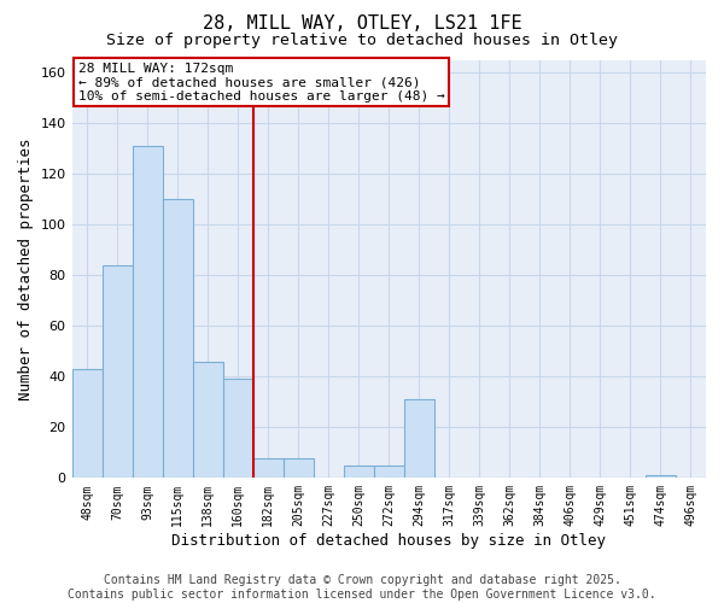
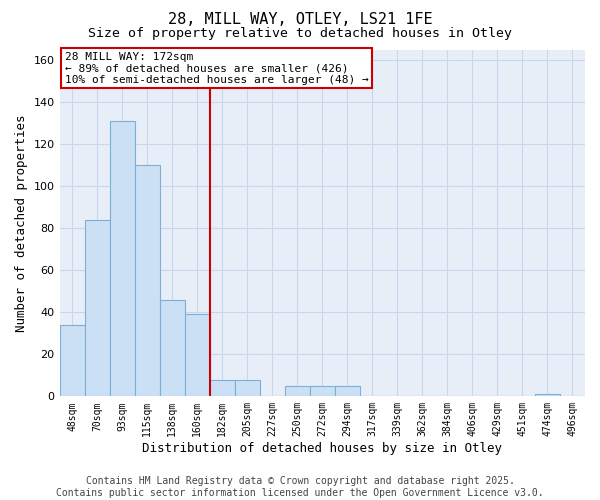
48sqm: 43 -> 34
294sqm: 31 -> 5
